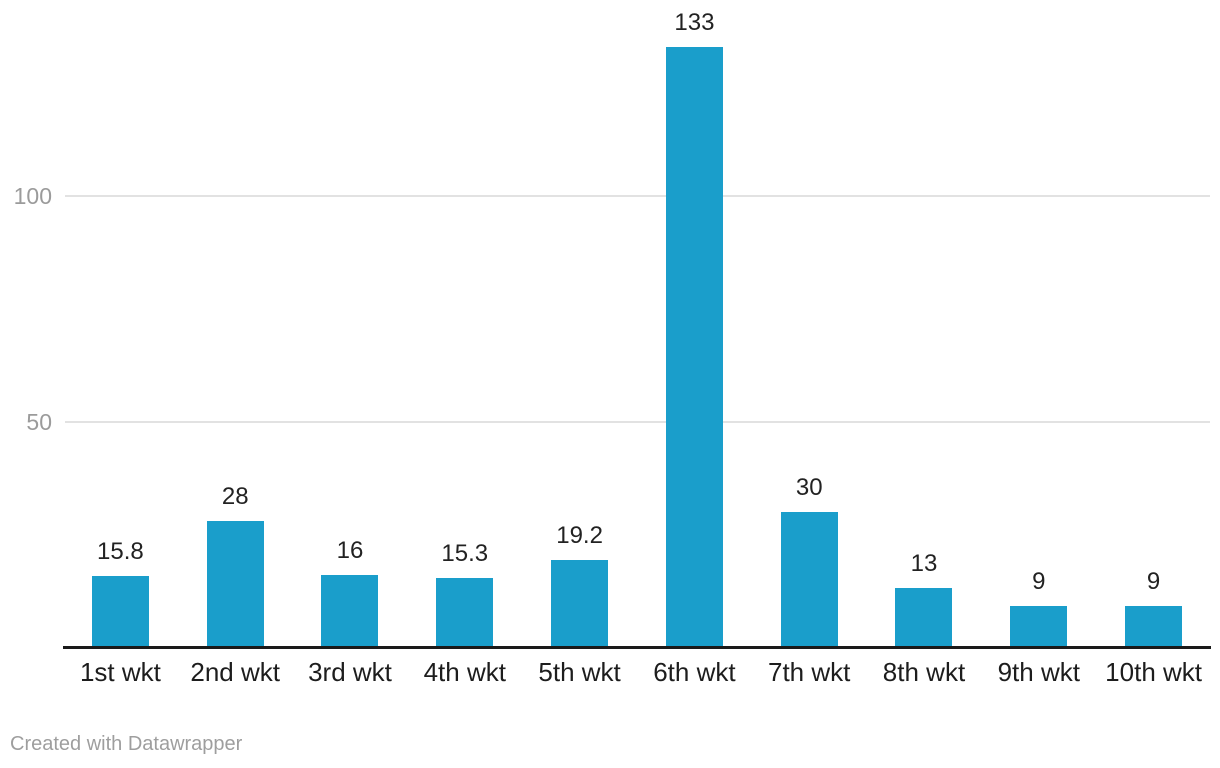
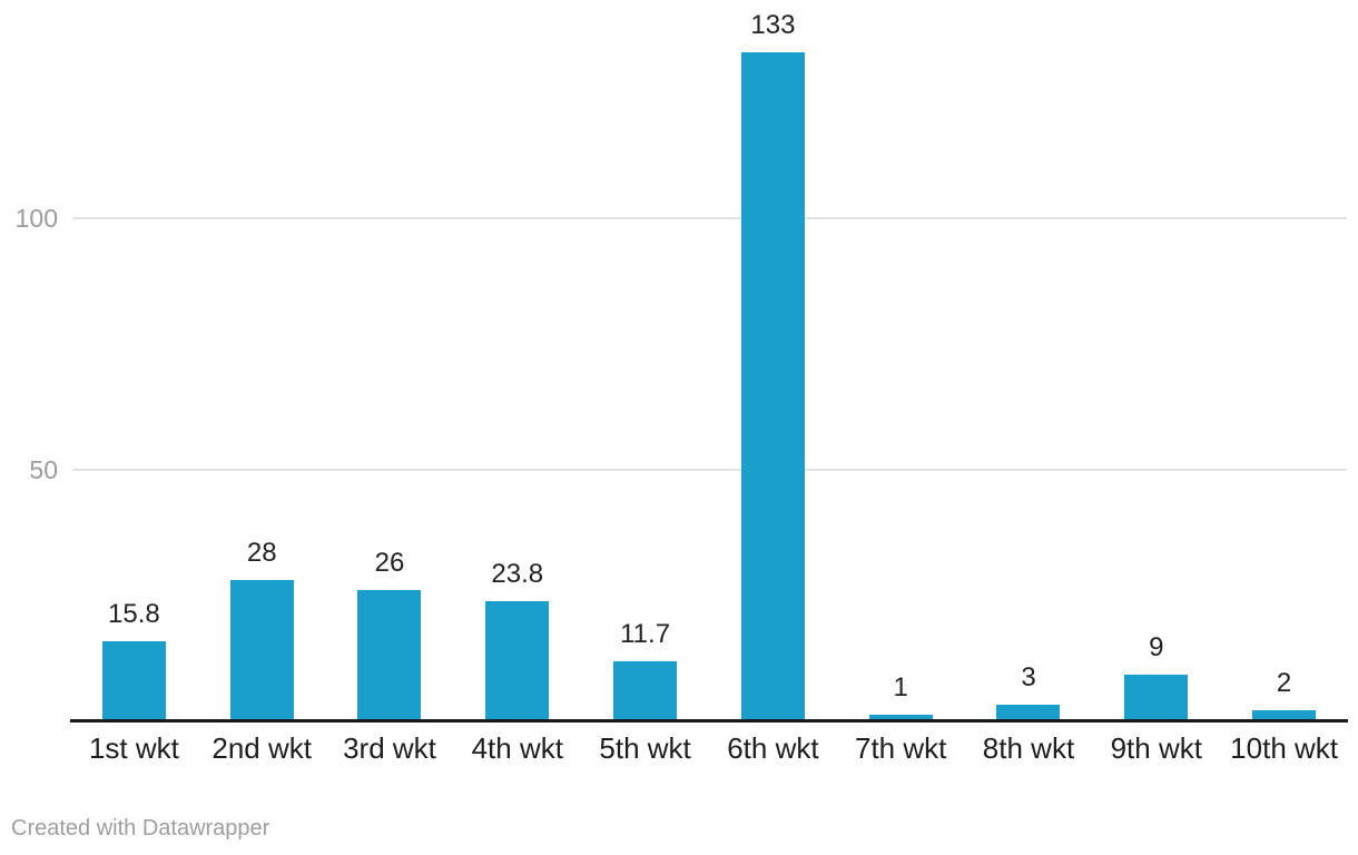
3rd wkt: 16 -> 26
4th wkt: 15.3 -> 23.8
5th wkt: 19.2 -> 11.7
7th wkt: 30 -> 1
8th wkt: 13 -> 3
10th wkt: 9 -> 2
